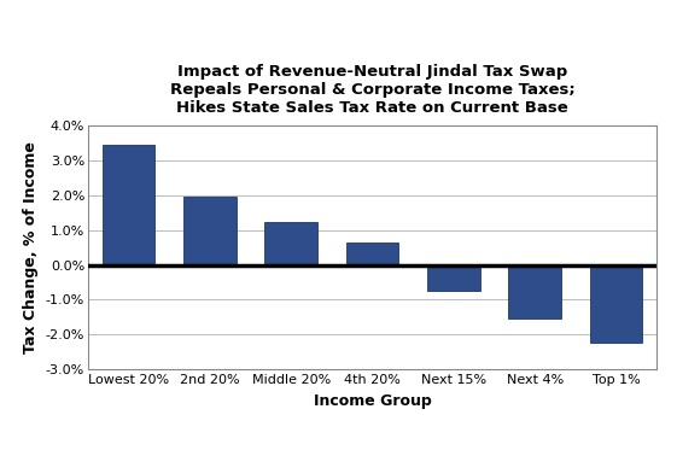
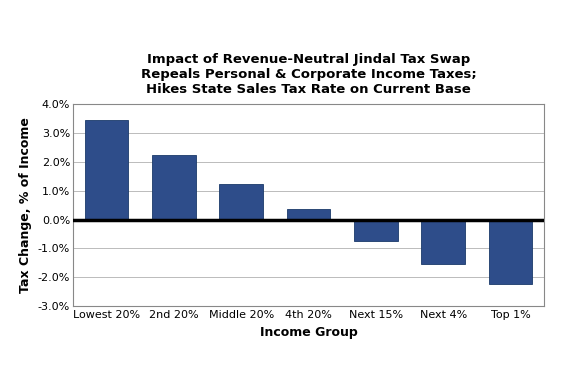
2nd 20%: 1.95% -> 2.25%
4th 20%: 0.65% -> 0.35%
